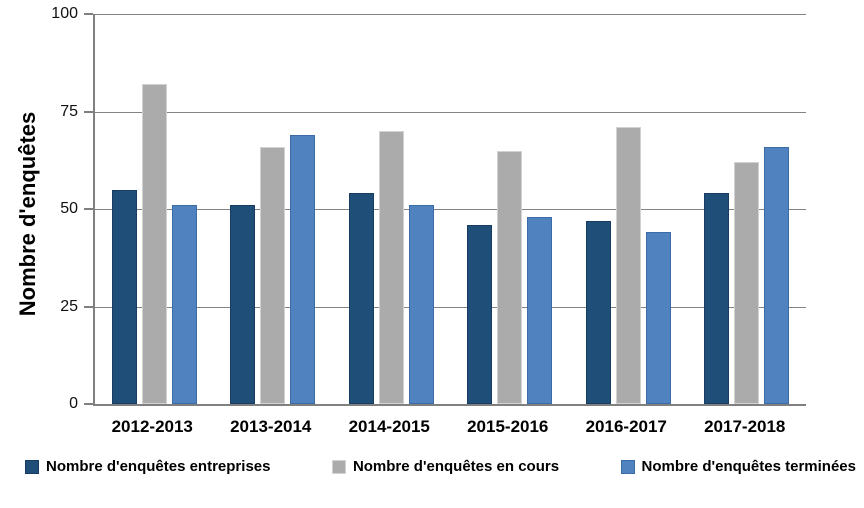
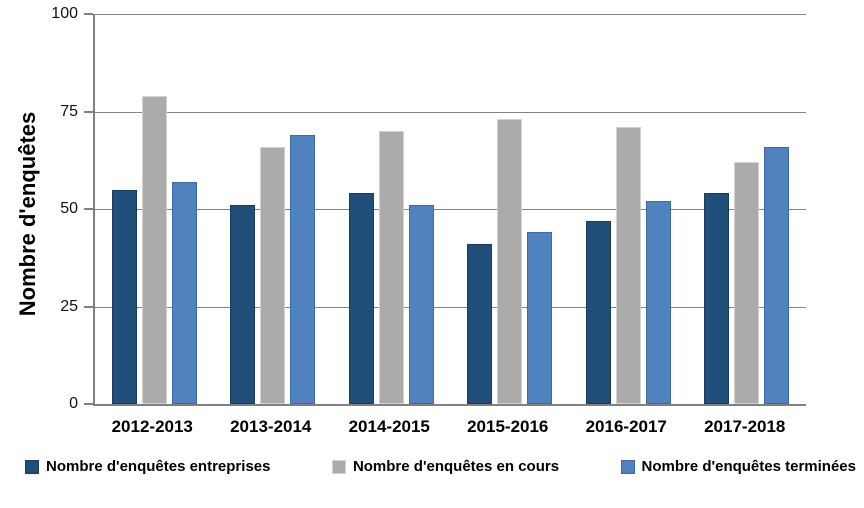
Nombre d'enquêtes en cours/2012-2013: 82 -> 79
Nombre d'enquêtes terminées/2012-2013: 51 -> 57
Nombre d'enquêtes entreprises/2015-2016: 46 -> 41
Nombre d'enquêtes en cours/2015-2016: 65 -> 73
Nombre d'enquêtes terminées/2015-2016: 48 -> 44
Nombre d'enquêtes terminées/2016-2017: 44 -> 52
